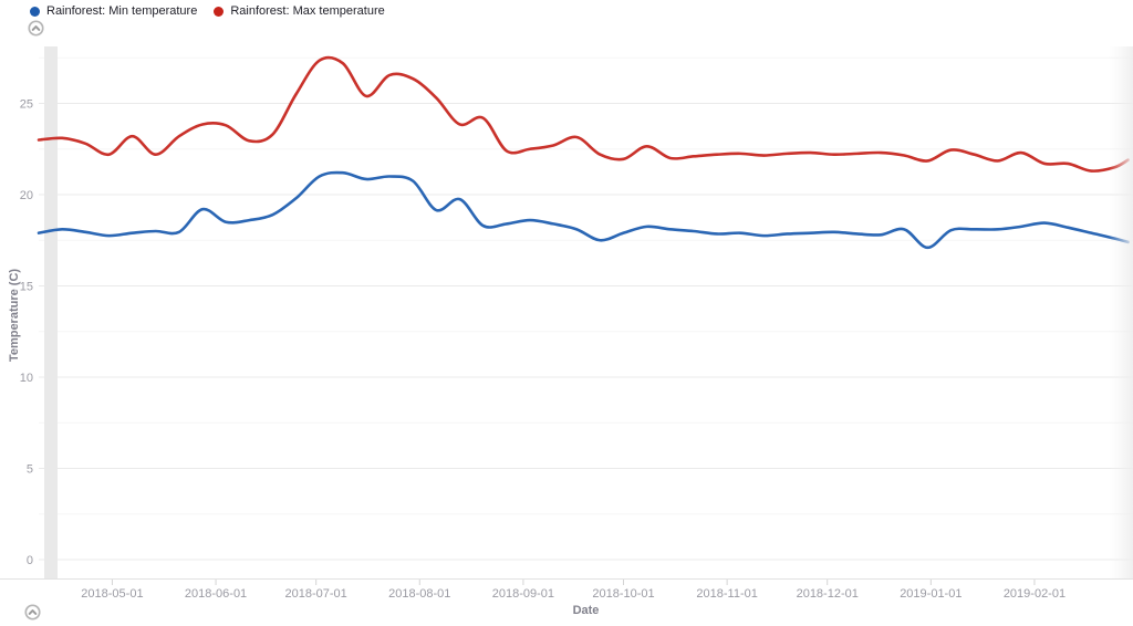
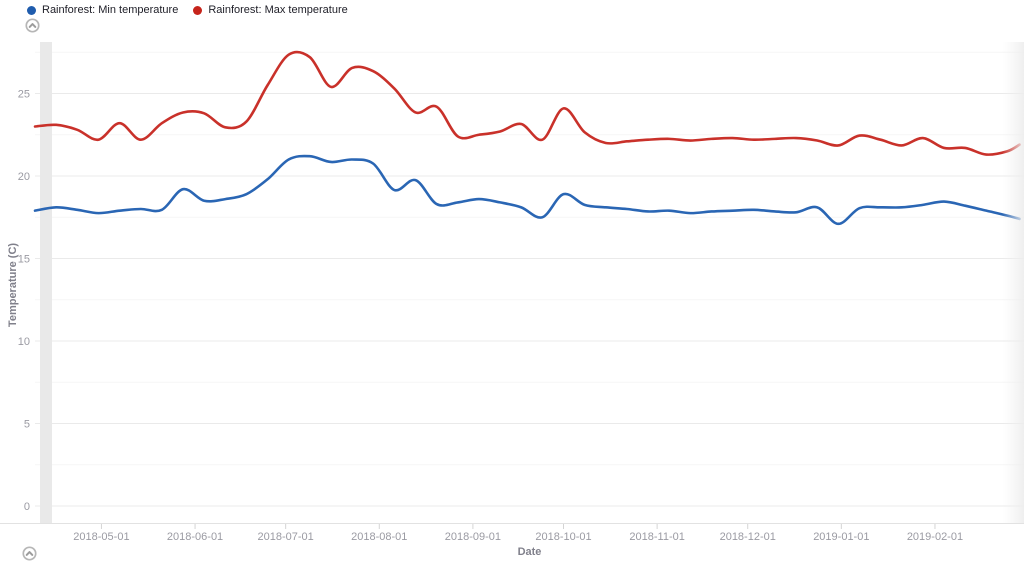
Rainforest: Min temperature/2018-10-01: 17.9 -> 18.9
Rainforest: Max temperature/2018-10-01: 21.9 -> 24.1
